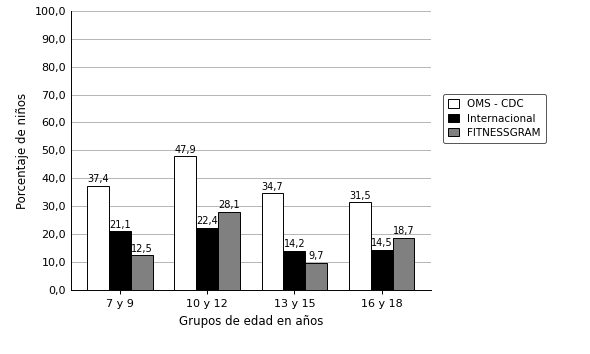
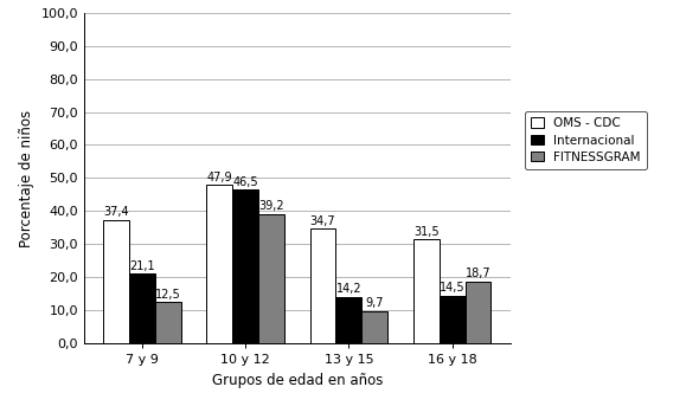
Internacional/10 y 12: 22,4 -> 46,5
FITNESSGRAM/10 y 12: 28,1 -> 39,2
